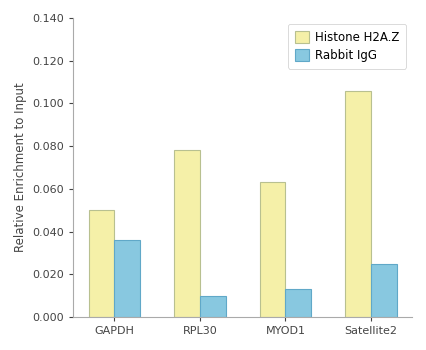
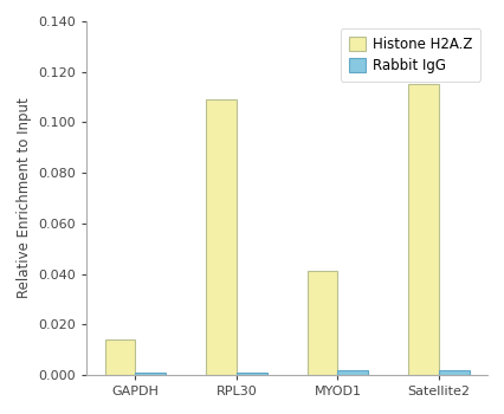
Histone H2A.Z/GAPDH: 0.050 -> 0.014
Rabbit IgG/GAPDH: 0.036 -> 0.001
Histone H2A.Z/RPL30: 0.078 -> 0.109
Rabbit IgG/RPL30: 0.010 -> 0.001
Histone H2A.Z/MYOD1: 0.063 -> 0.041
Rabbit IgG/MYOD1: 0.013 -> 0.002
Histone H2A.Z/Satellite2: 0.106 -> 0.115
Rabbit IgG/Satellite2: 0.025 -> 0.002
